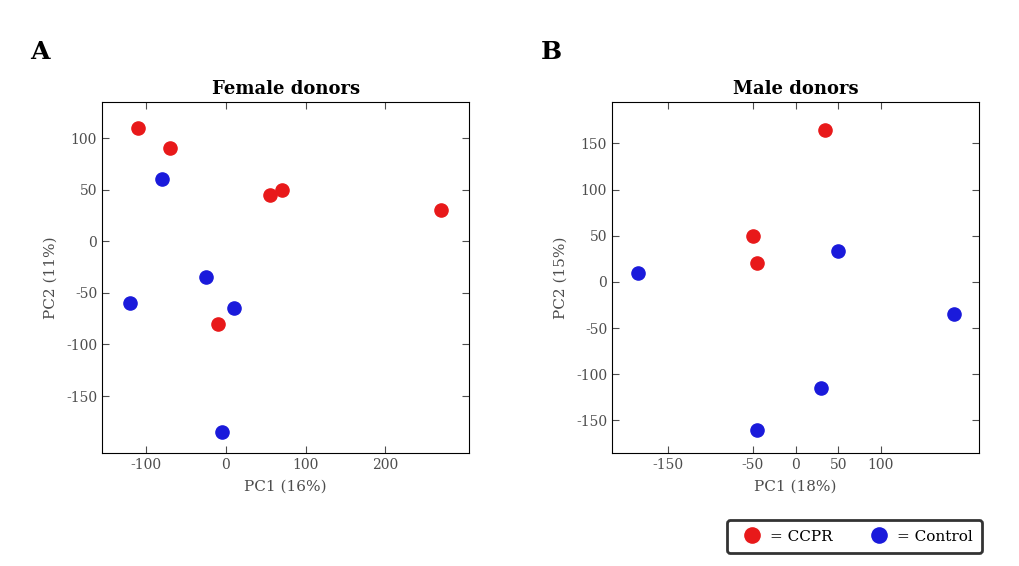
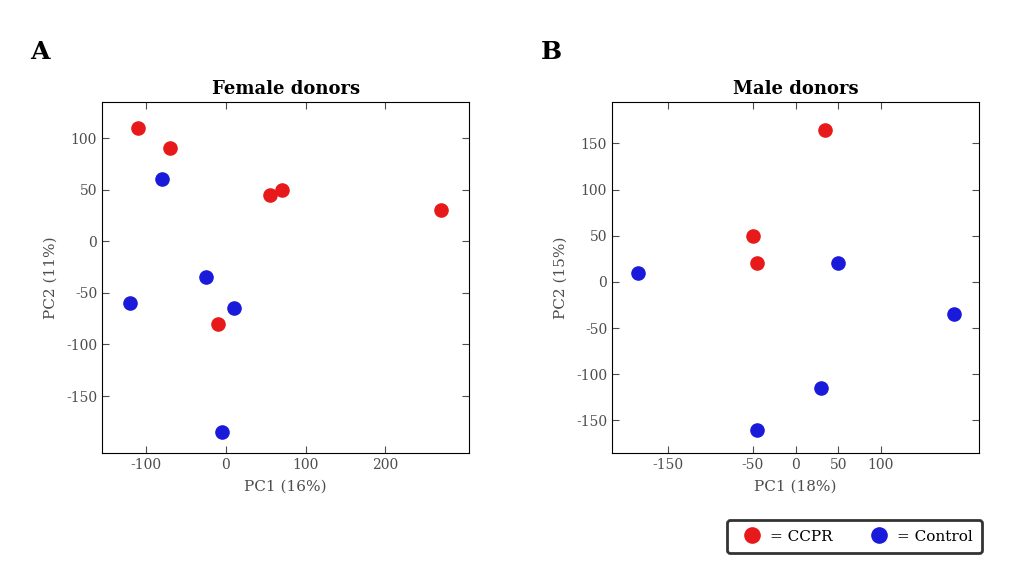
Male donors/= Control/50: 34 -> 20
